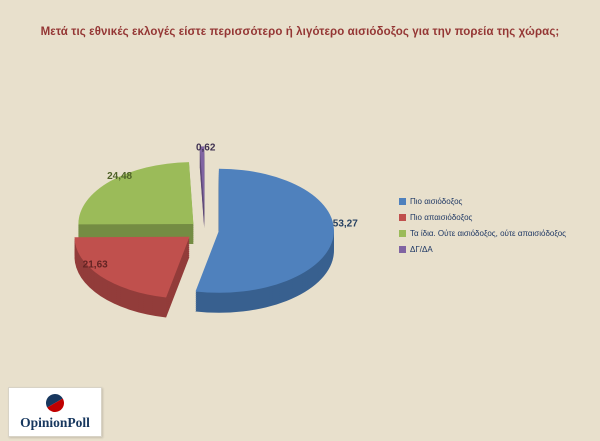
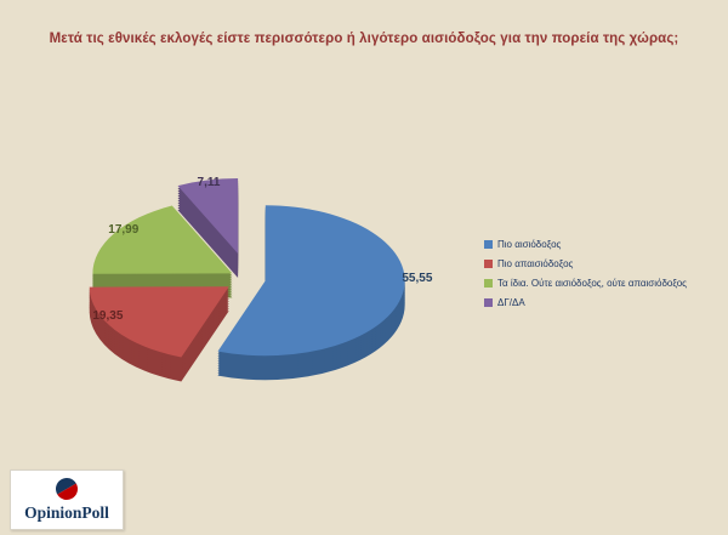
Πιο αισιόδοξος: 53,27 -> 55,55
Πιο απαισιόδοξος: 21,63 -> 19,35
Τα ίδια. Ούτε αισιόδοξος, ούτε απαισιόδοξος: 24,48 -> 17,99
ΔΓ/ΔΑ: 0,62 -> 7,11
